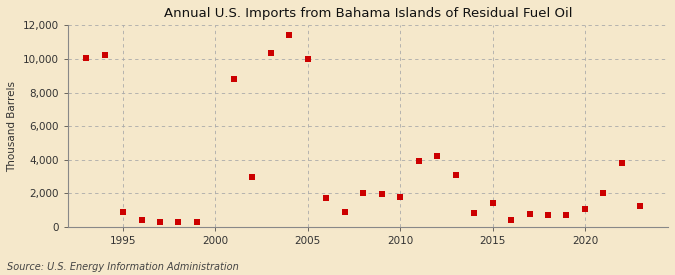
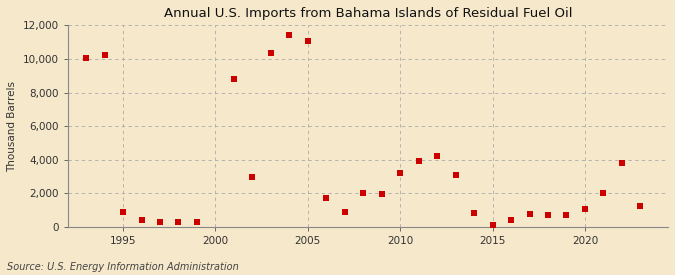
2005: 10,000 -> 11,000
2010: 1,800 -> 3,200
2015: 1,400 -> 200
